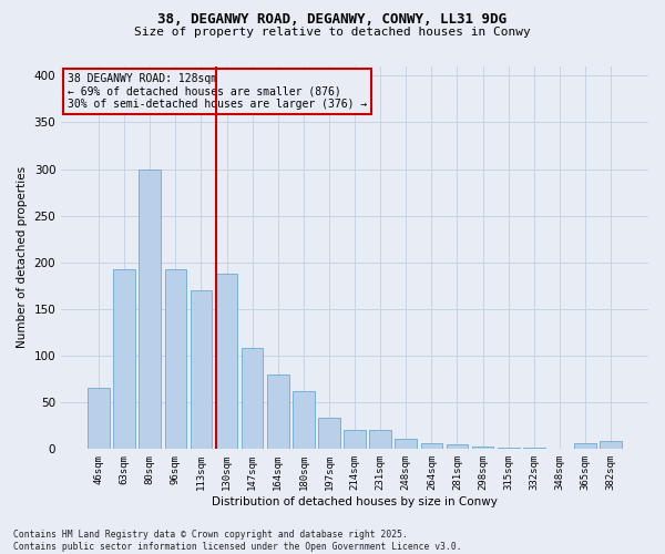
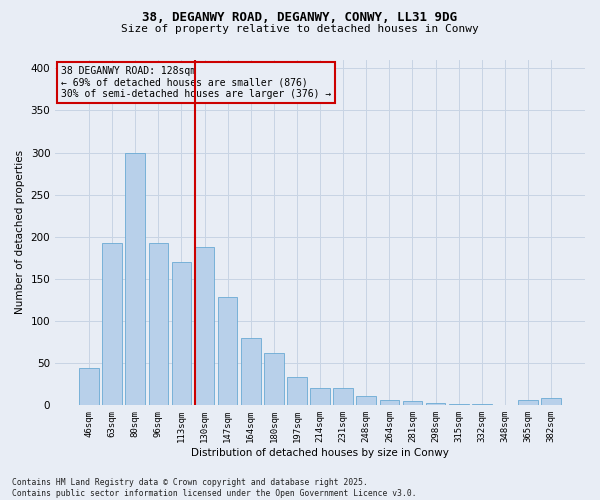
46sqm: 65 -> 44
147sqm: 108 -> 128
